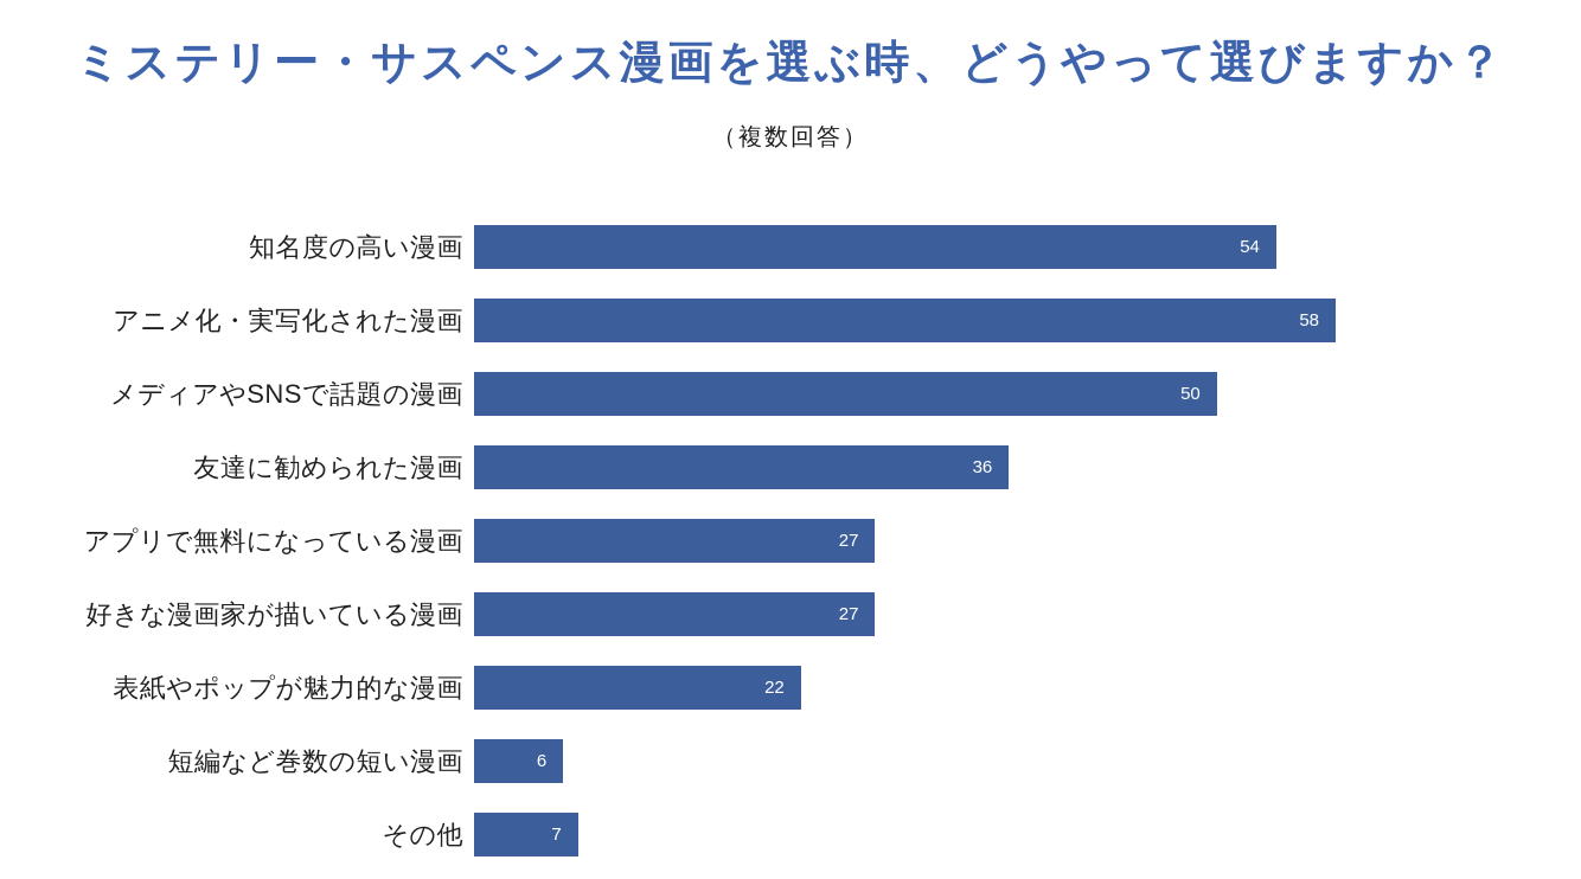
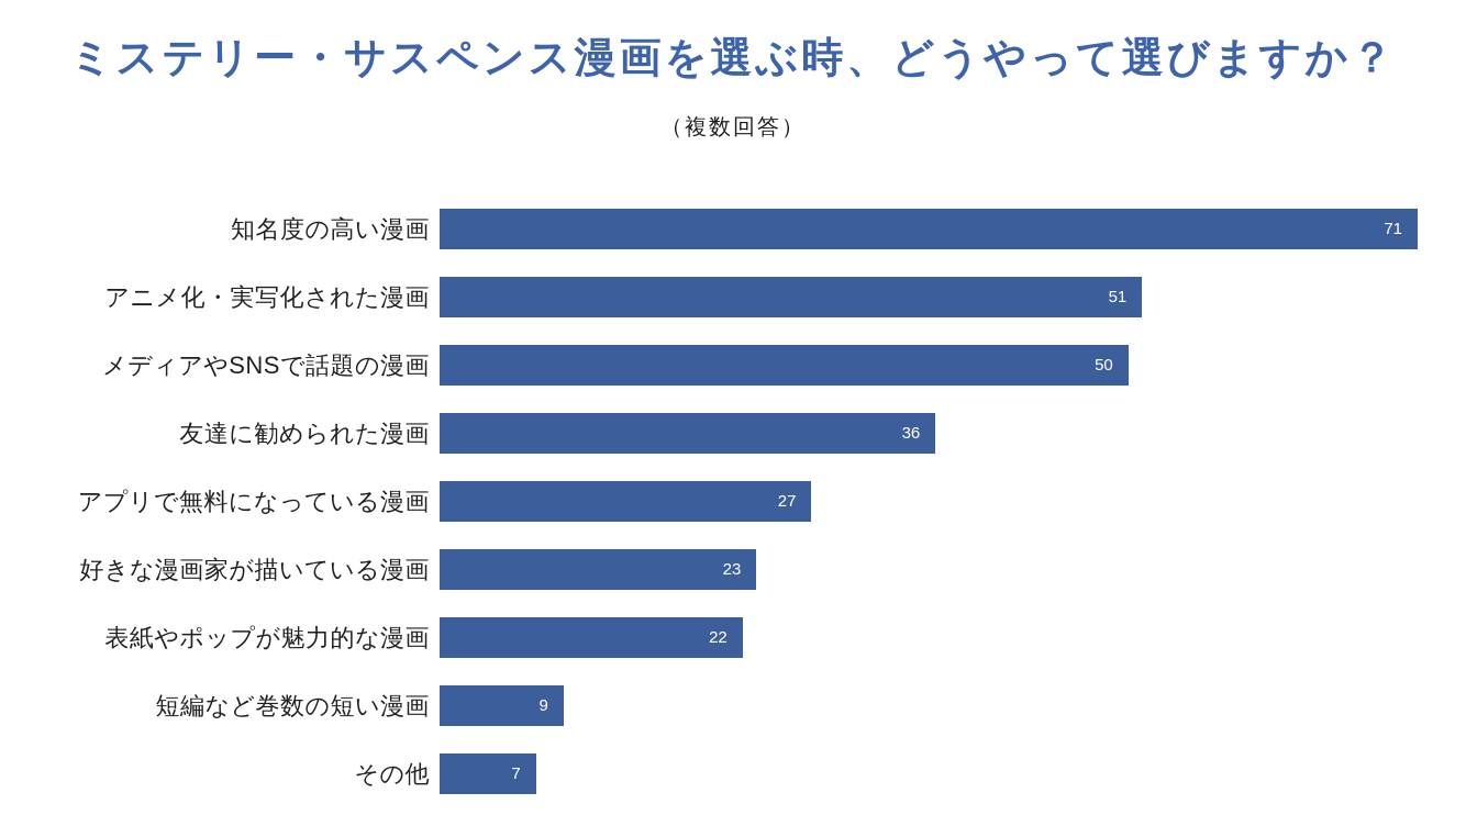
知名度の高い漫画: 54 -> 71
アニメ化・実写化された漫画: 58 -> 51
好きな漫画家が描いている漫画: 27 -> 23
短編など巻数の短い漫画: 6 -> 9
